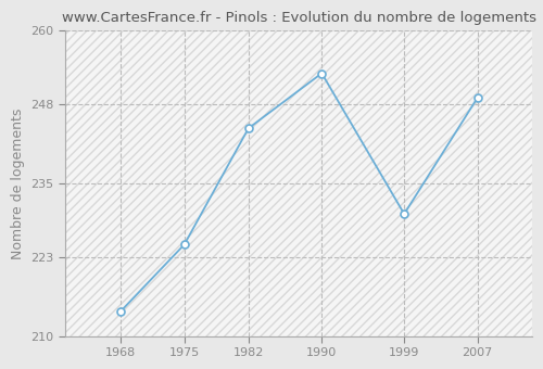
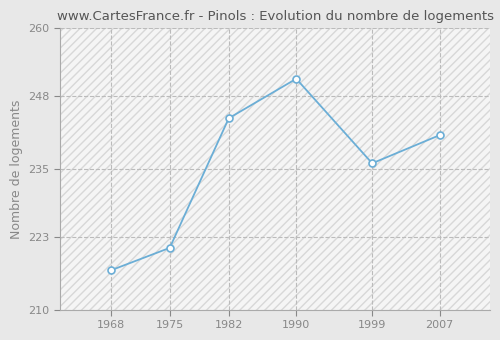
1968: 214 -> 217
1975: 225 -> 221
1990: 253 -> 251
1999: 230 -> 236
2007: 249 -> 241
